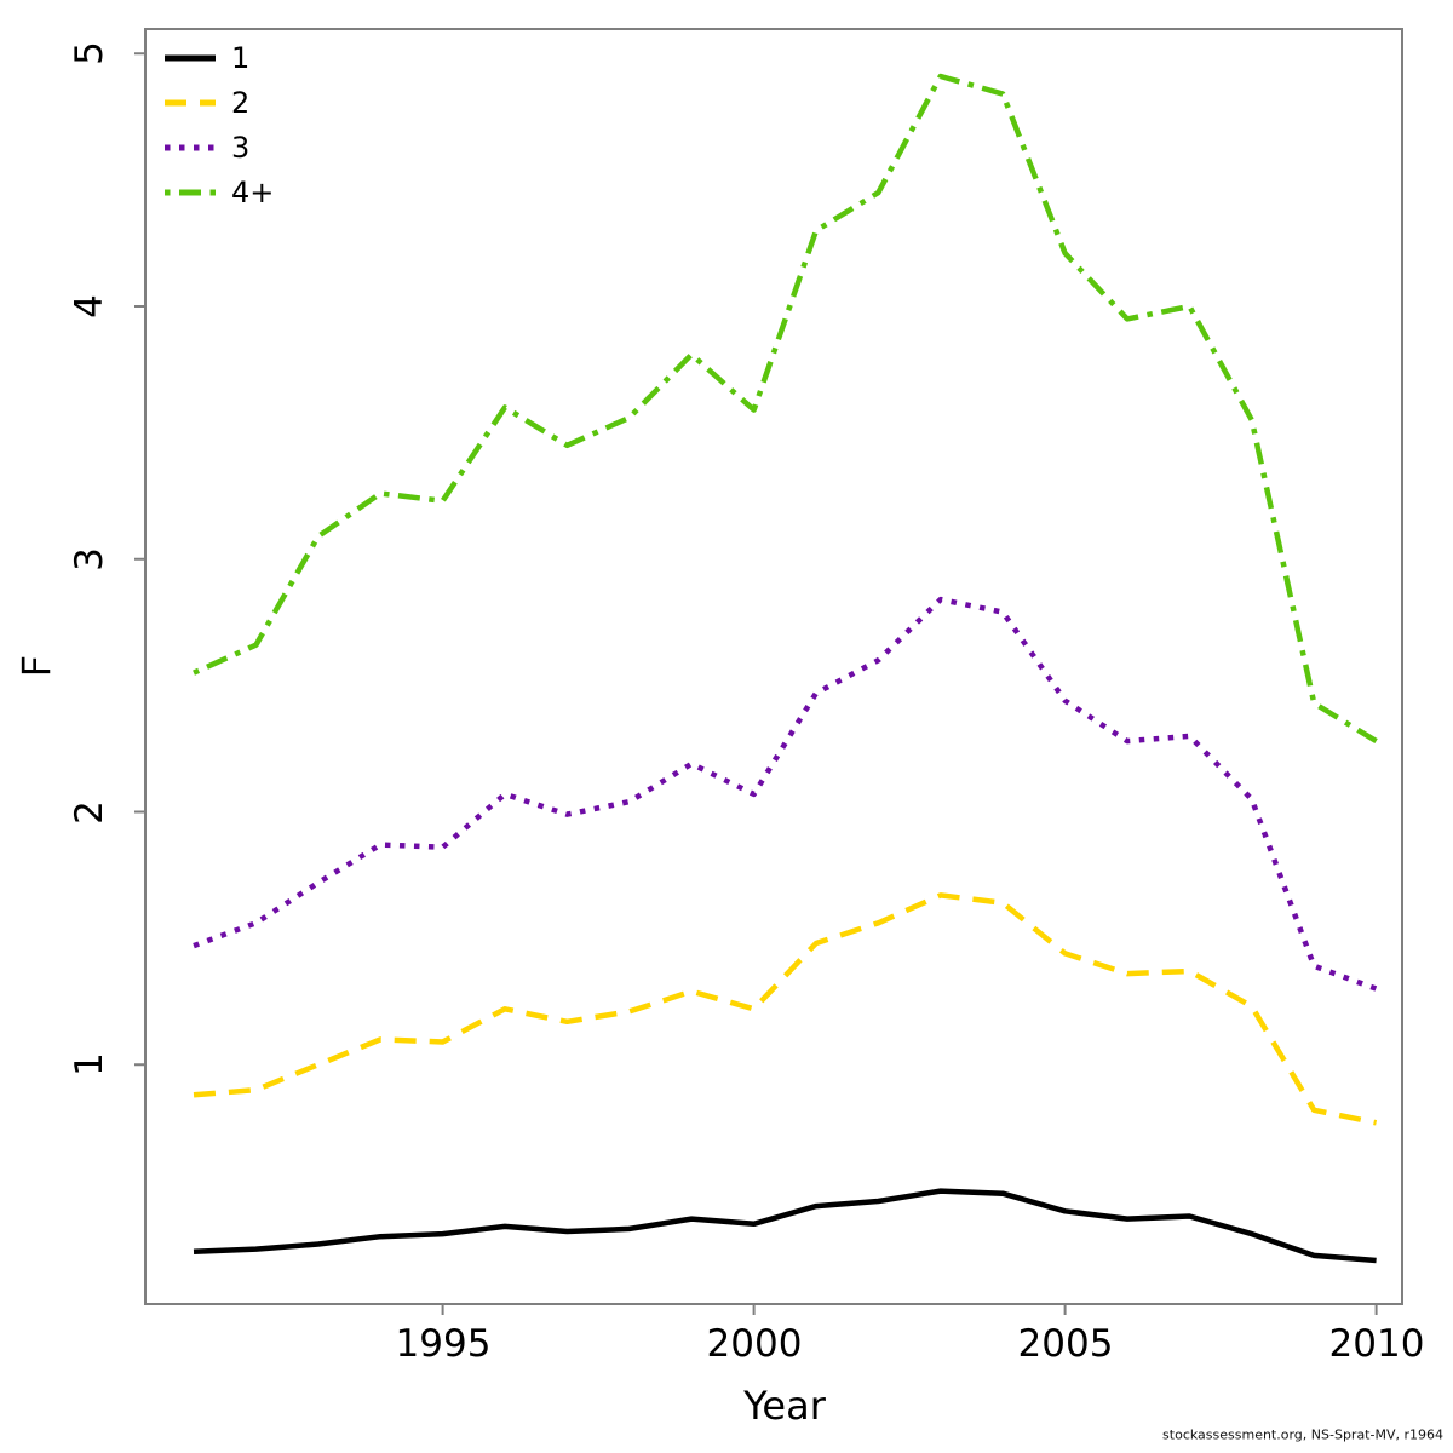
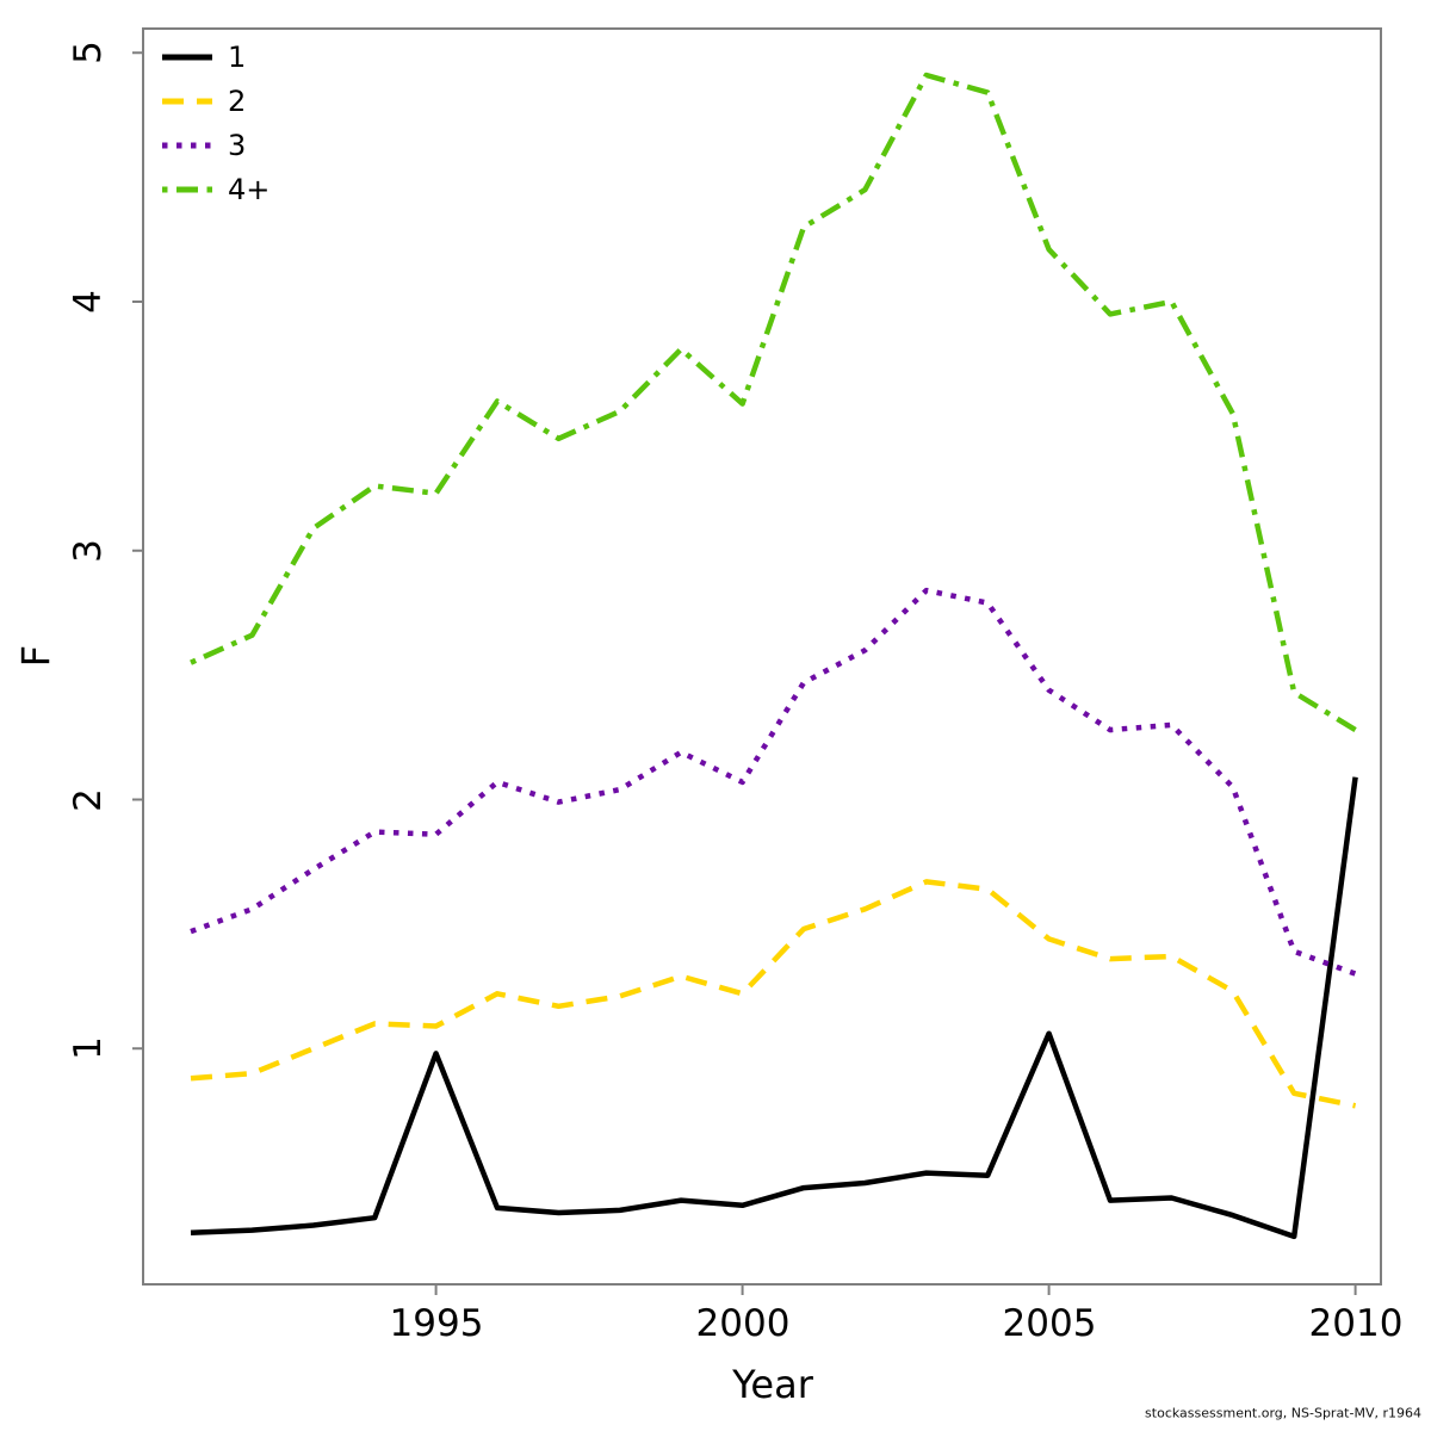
1/1995: 0.33 -> 0.98
1/2005: 0.42 -> 1.06
1/2010: 0.23 -> 2.09
